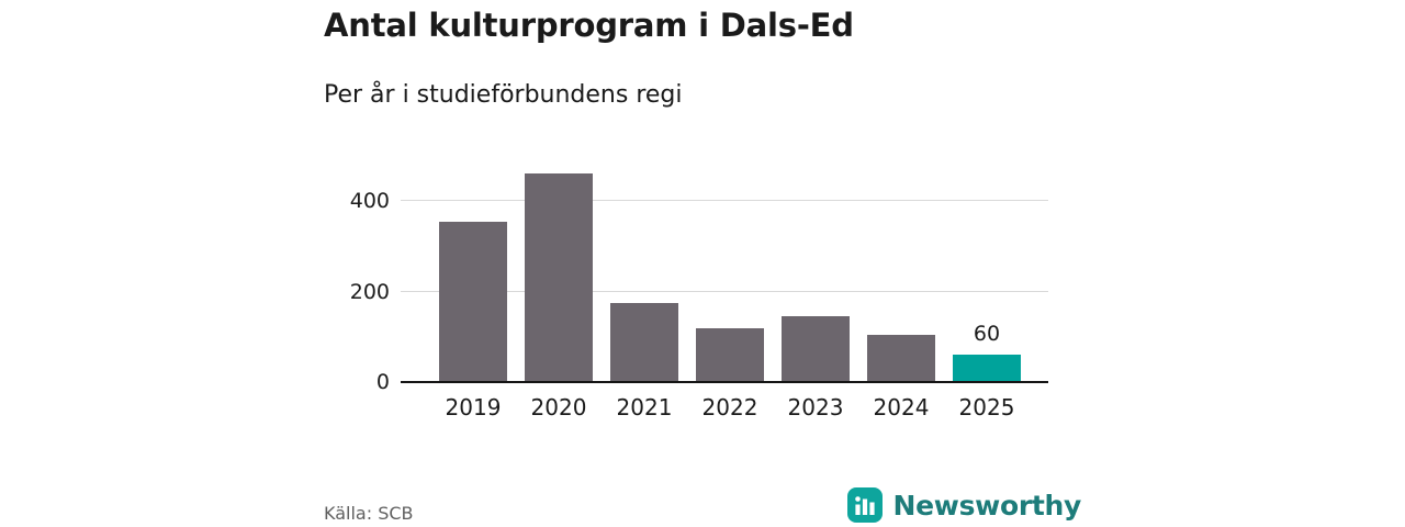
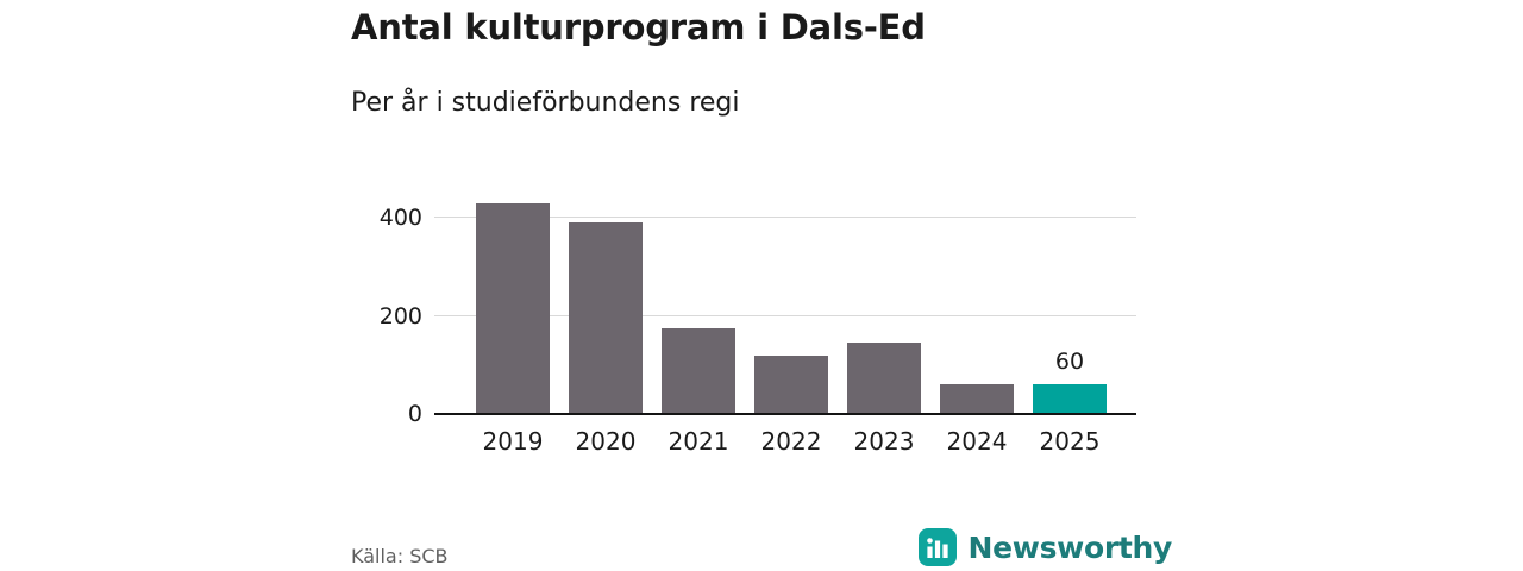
2019: 360 -> 430
2020: 460 -> 390
2024: 100 -> 60
